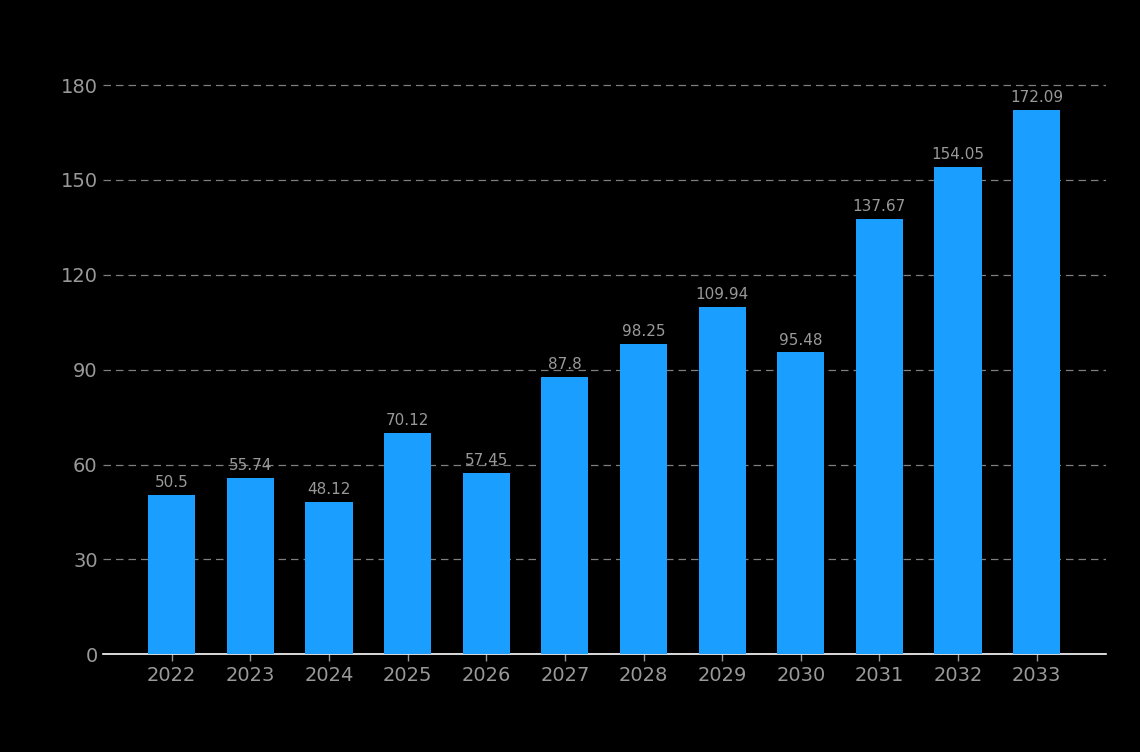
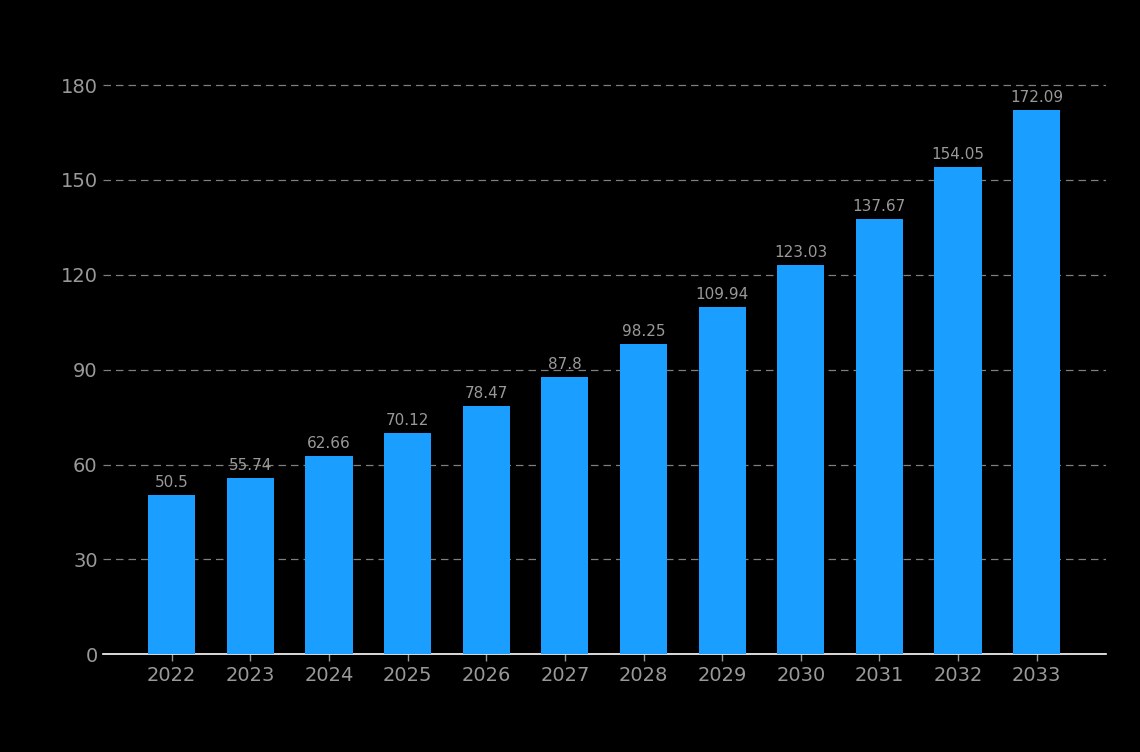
2024: 48.12 -> 62.66
2026: 57.45 -> 78.47
2030: 95.48 -> 123.03
